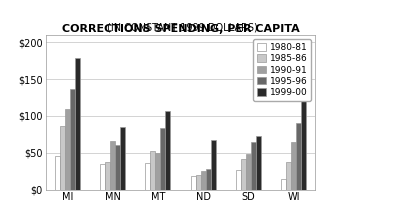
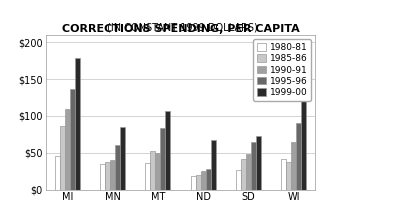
1990-91/MN: $66 -> $40
1980-81/WI: $14 -> $42
